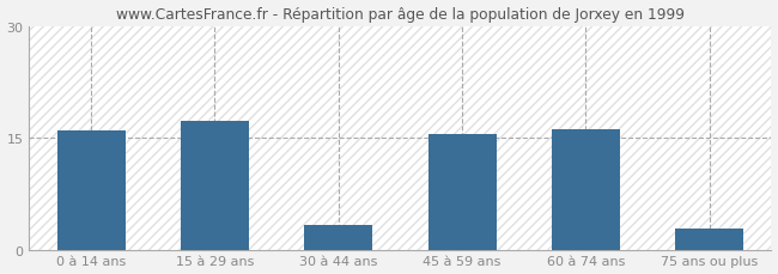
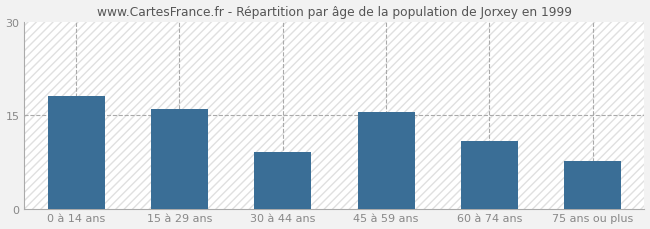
0 à 14 ans: 15.9 -> 18.0
15 à 29 ans: 17.3 -> 16.0
30 à 44 ans: 3.3 -> 9.0
60 à 74 ans: 16.2 -> 10.8
75 ans ou plus: 2.8 -> 7.6
